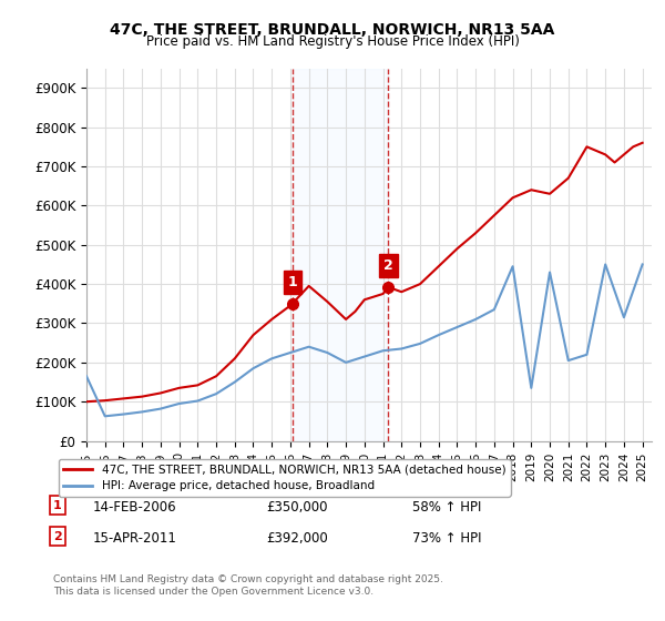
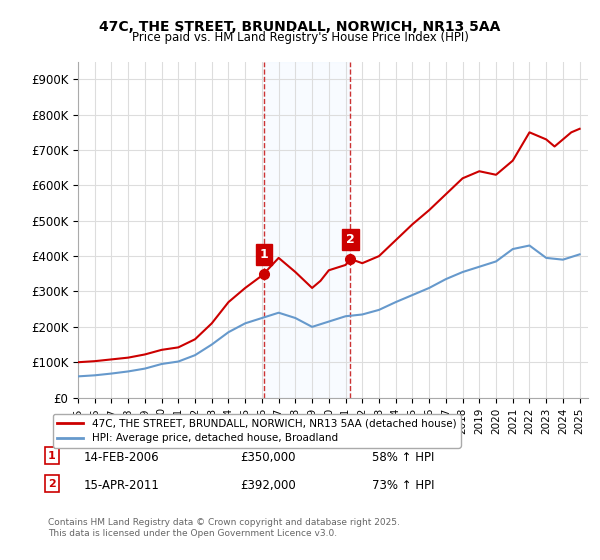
HPI: Average price, detached house, Broadland/1995: £165K -> £60K
HPI: Average price, detached house, Broadland/2018: £445K -> £355K
HPI: Average price, detached house, Broadland/2019: £135K -> £370K
HPI: Average price, detached house, Broadland/2020: £430K -> £385K
HPI: Average price, detached house, Broadland/2021: £205K -> £420K
HPI: Average price, detached house, Broadland/2022: £220K -> £430K
HPI: Average price, detached house, Broadland/2023: £450K -> £395K
HPI: Average price, detached house, Broadland/2024: £315K -> £390K
HPI: Average price, detached house, Broadland/2025: £450K -> £405K
